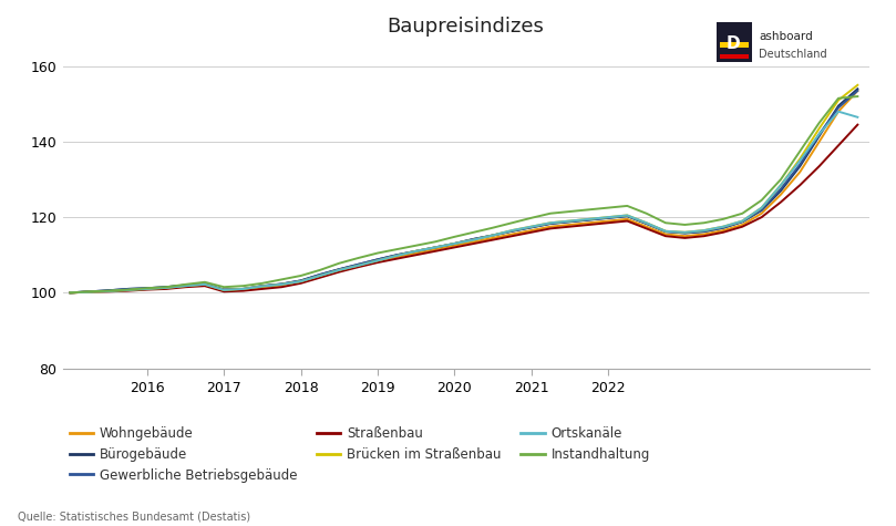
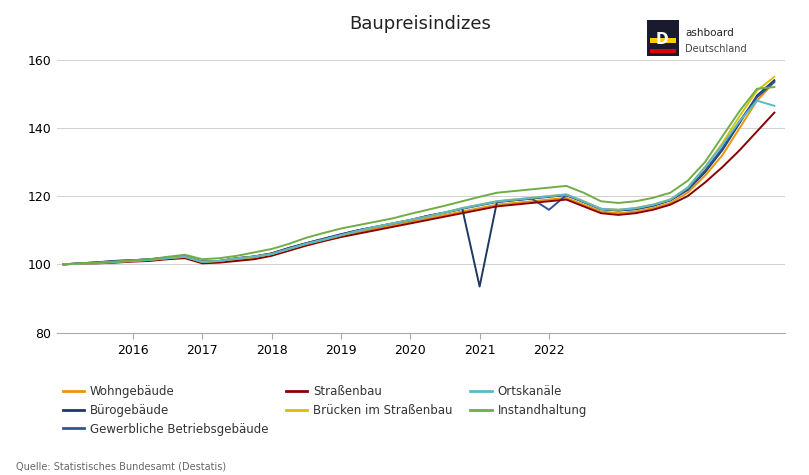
Bürogebäude/2021: 117.3 -> 93.5
Gewerbliche Betriebsgebäude/2022: 119.8 -> 116.0
